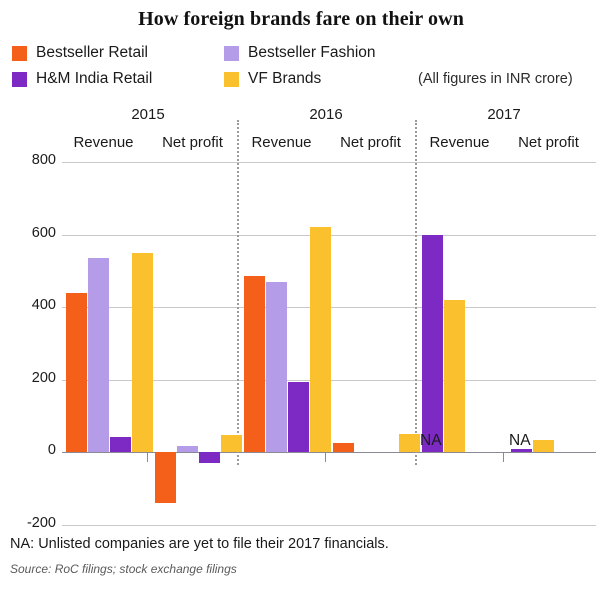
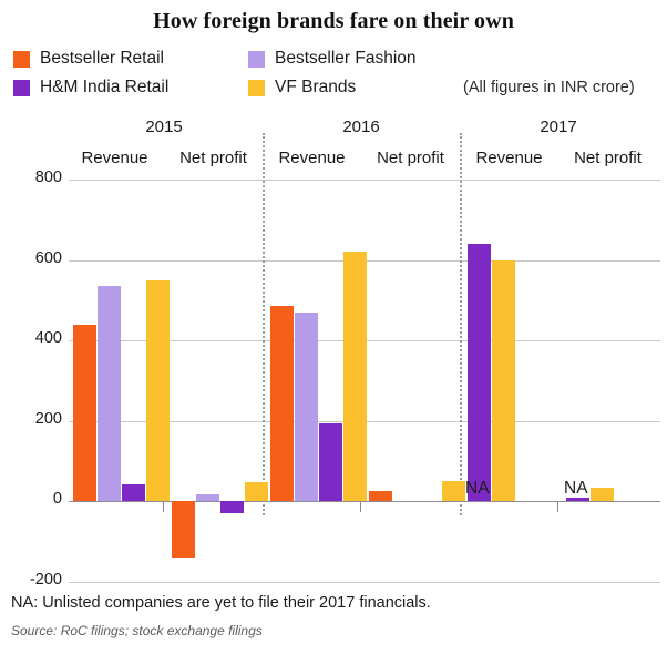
H&M India Retail/2017 Revenue: 600 -> 640
VF Brands/2017 Revenue: 420 -> 600
